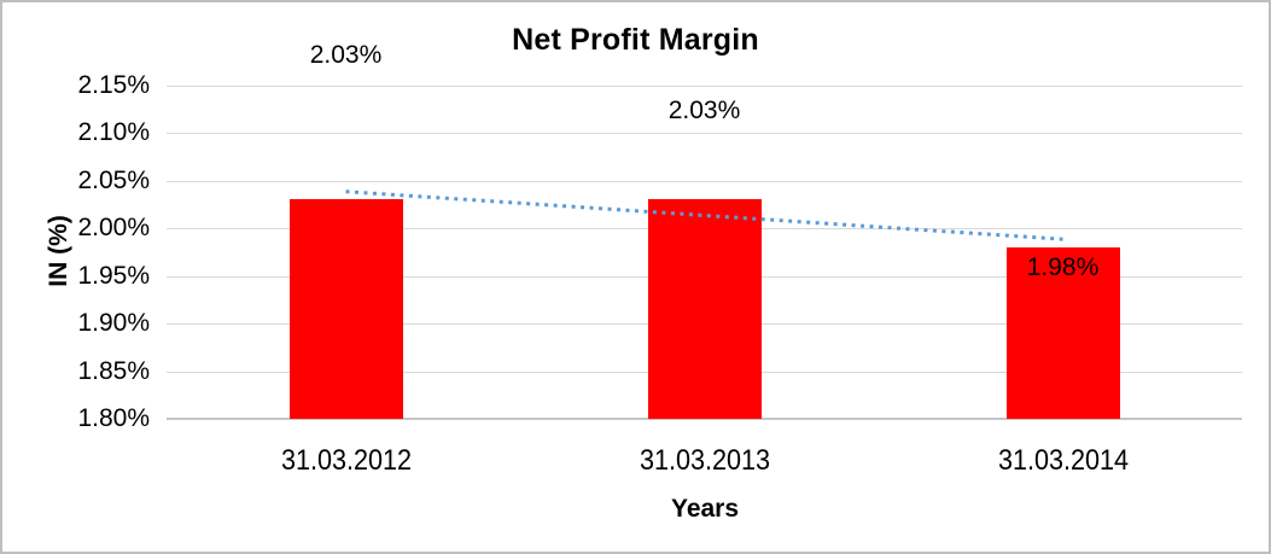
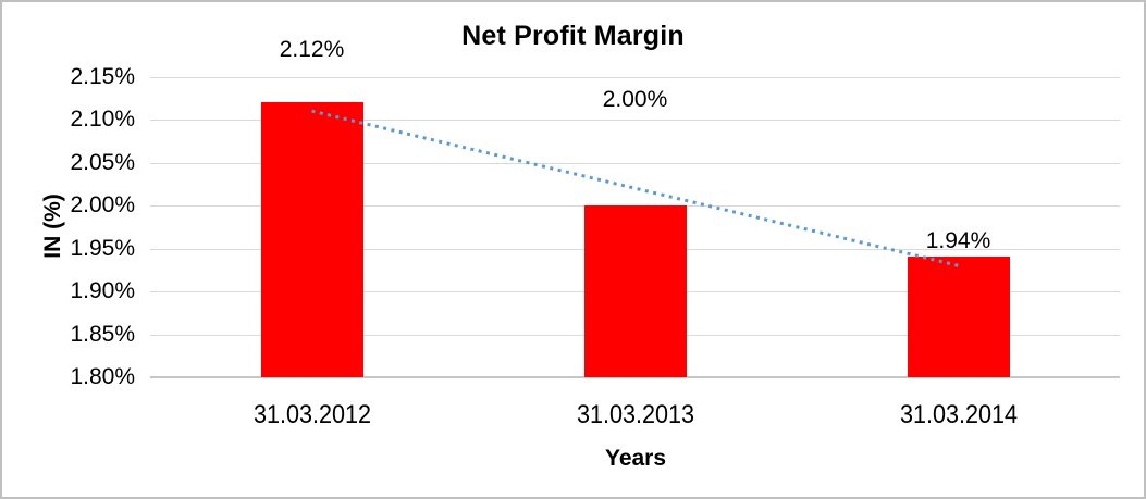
31.03.2012: 2.03% -> 2.12%
31.03.2013: 2.03% -> 2.00%
31.03.2014: 1.98% -> 1.94%
